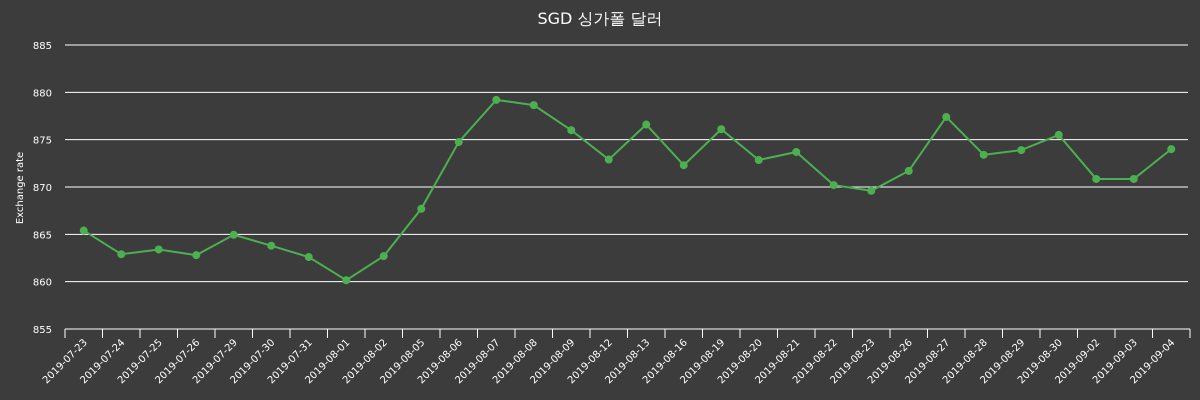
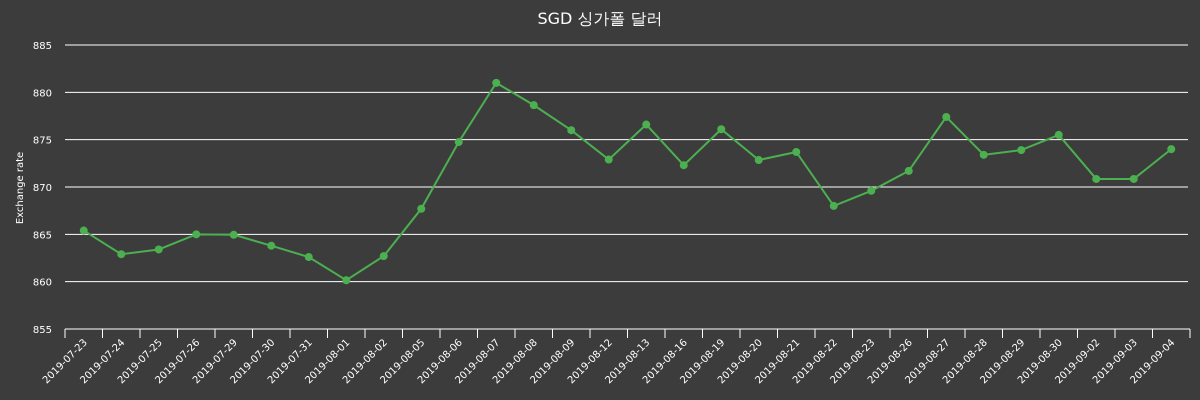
2019-07-26: 863 -> 865
2019-08-07: 879 -> 881
2019-08-22: 870 -> 868
